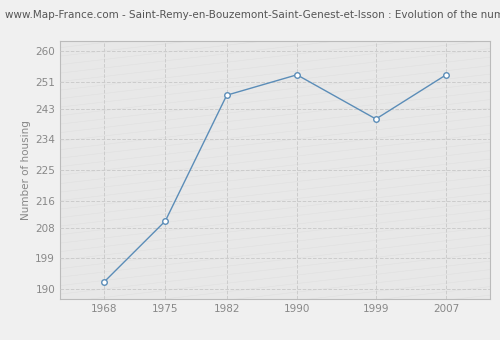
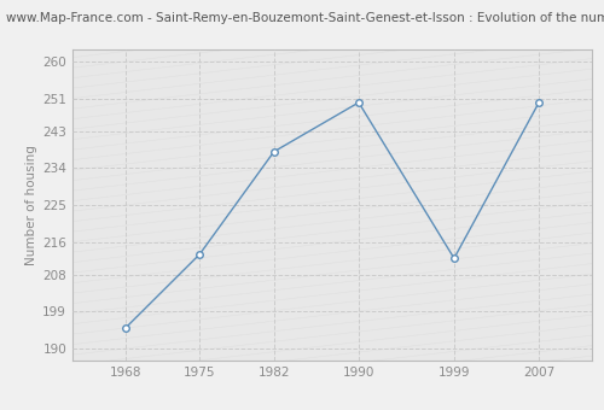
1968: 192 -> 195
1975: 210 -> 213
1982: 247 -> 238
1990: 253 -> 250
1999: 240 -> 212
2007: 253 -> 250
